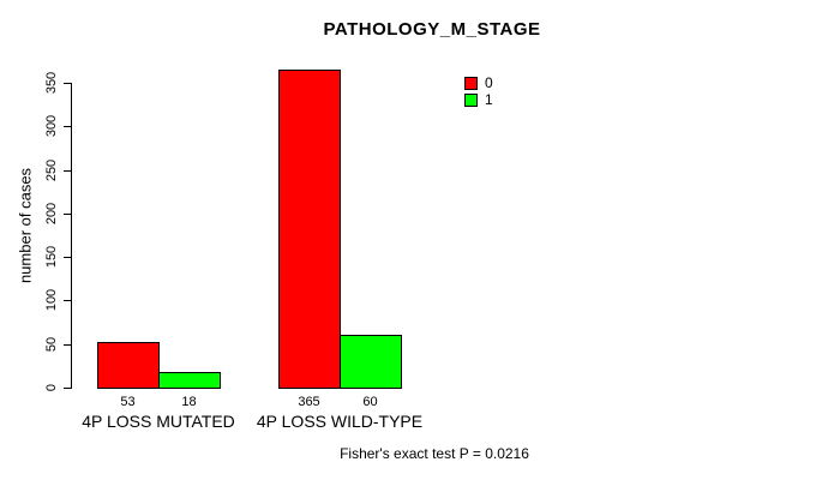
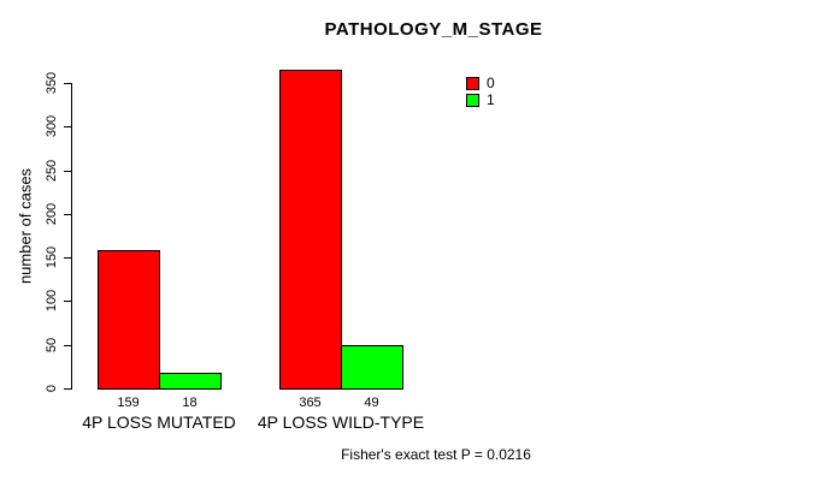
0/4P LOSS MUTATED: 53 -> 159
1/4P LOSS WILD-TYPE: 60 -> 49
